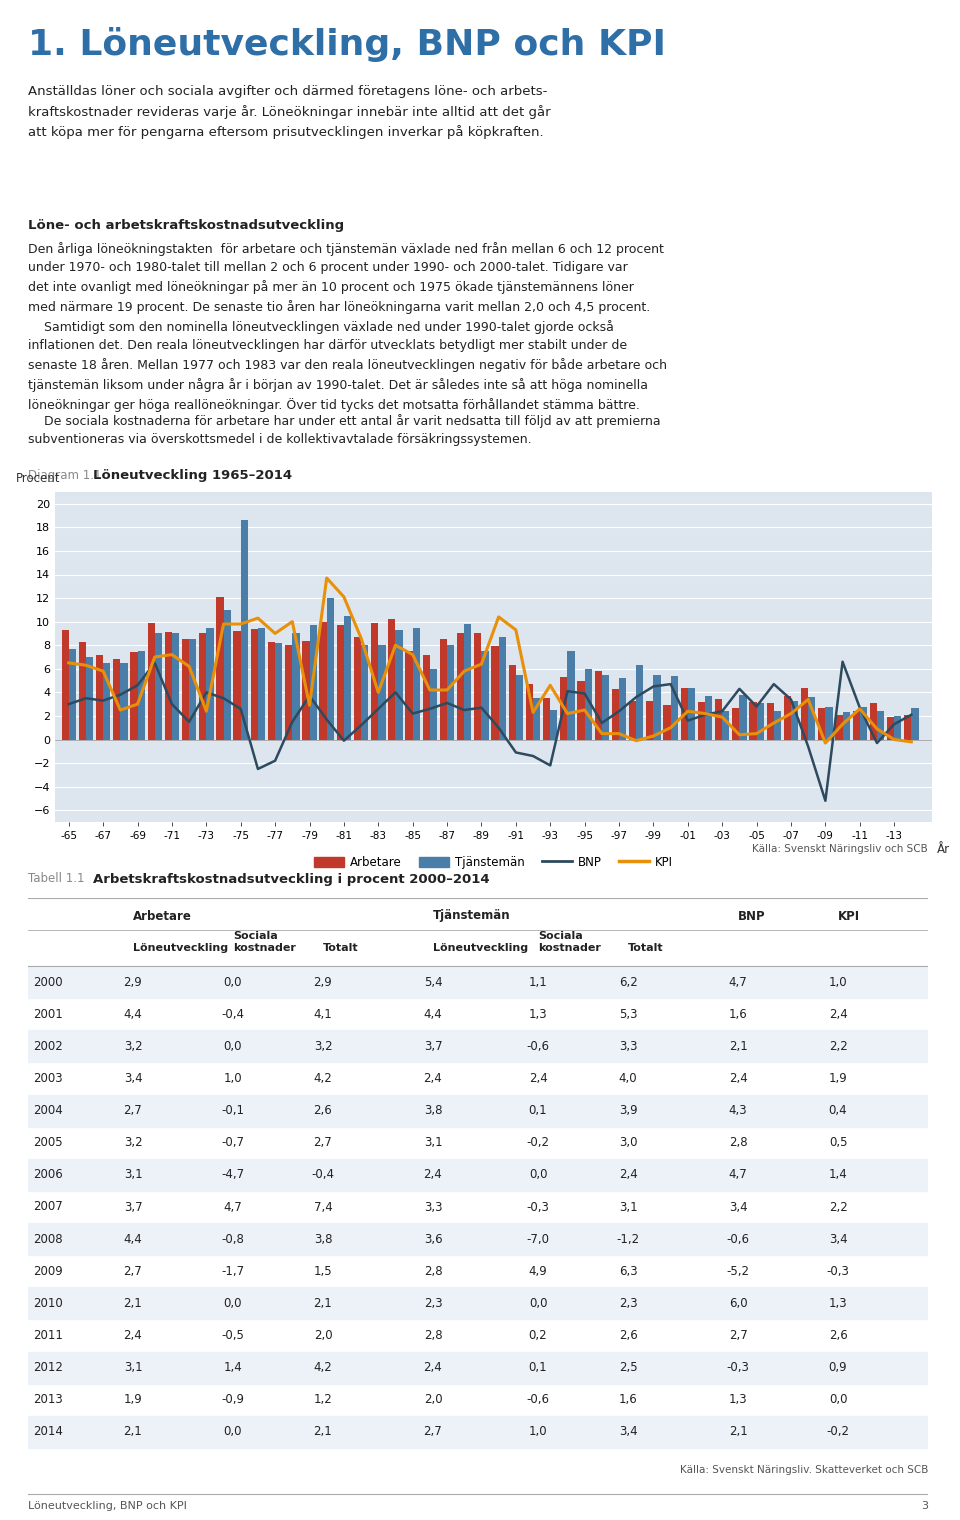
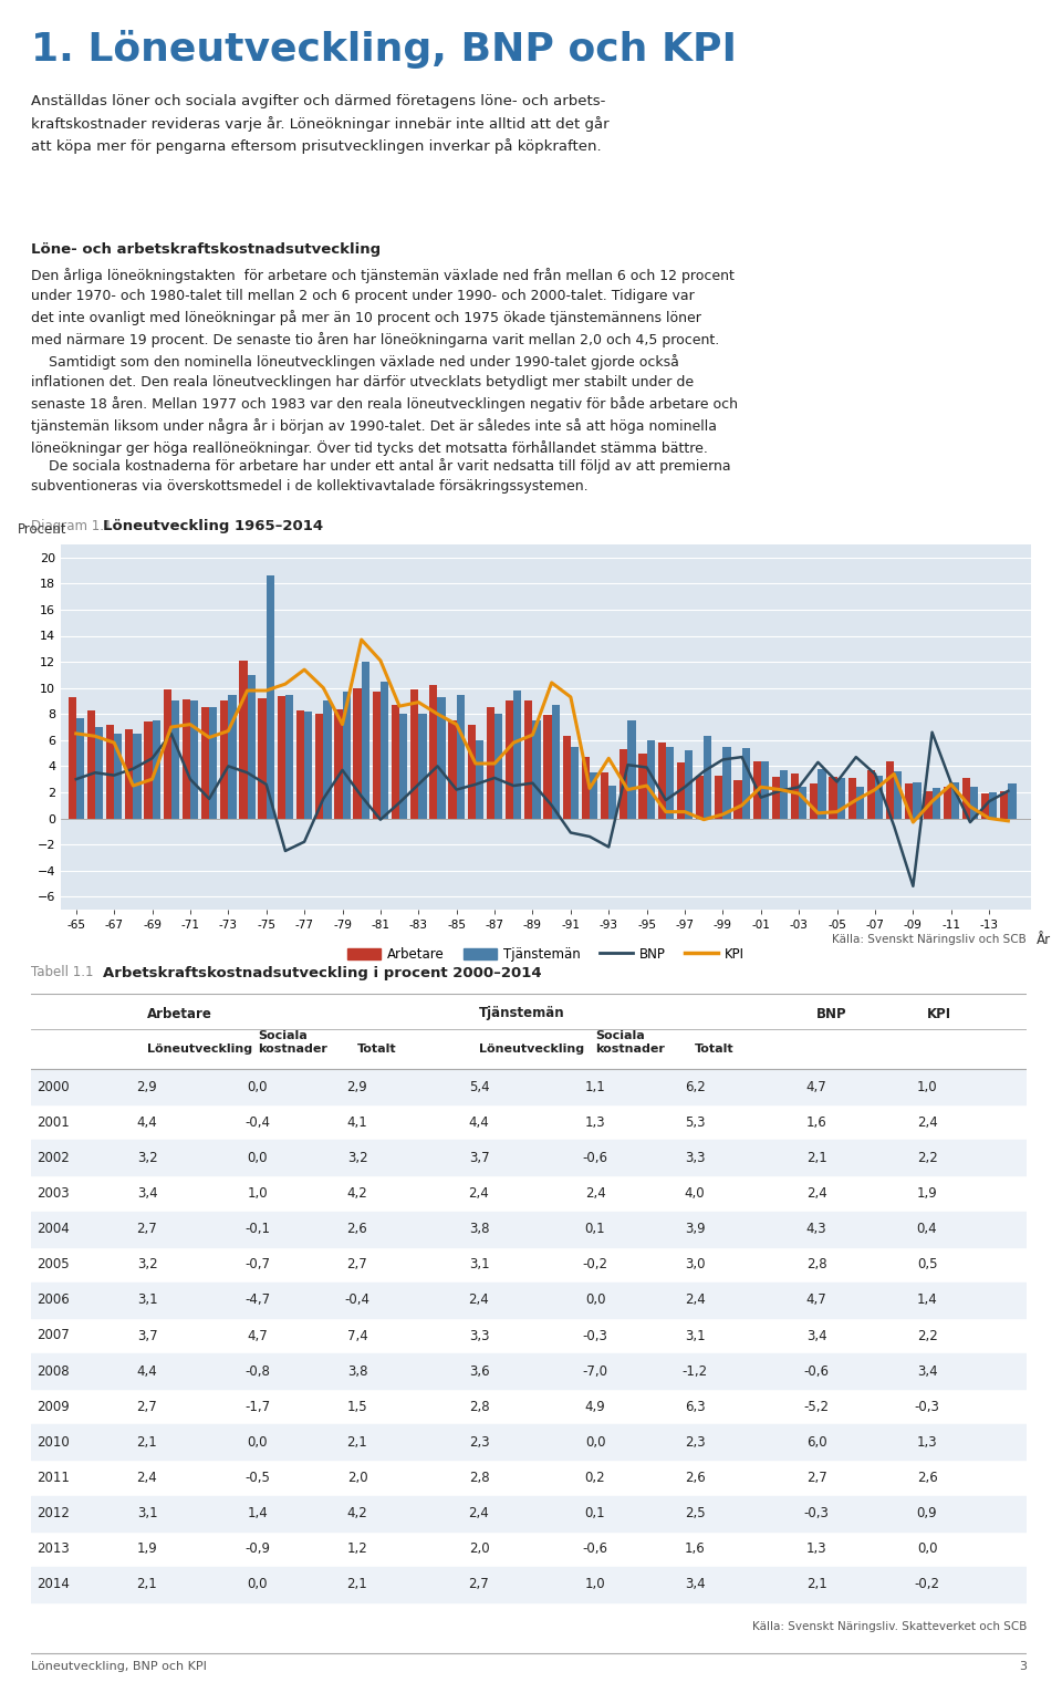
KPI/-73: 2.4 -> 6.7
KPI/-77: 9.0 -> 11.4
KPI/-79: 2.9 -> 7.2
KPI/-83: 4.0 -> 8.9
